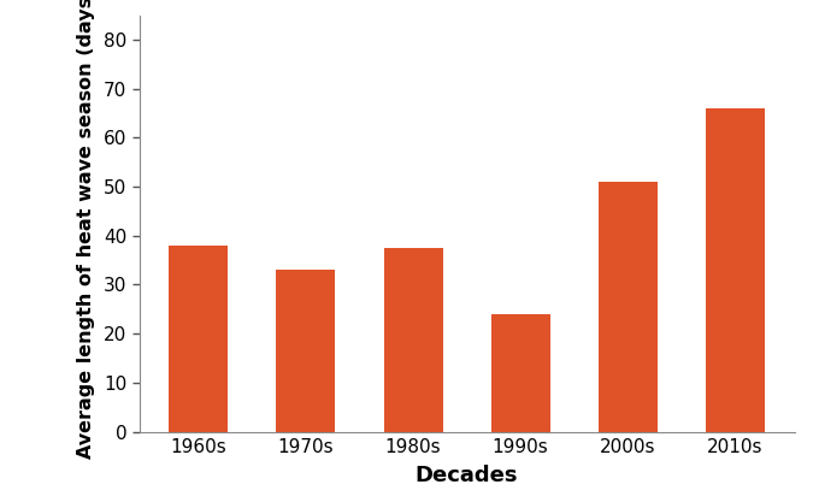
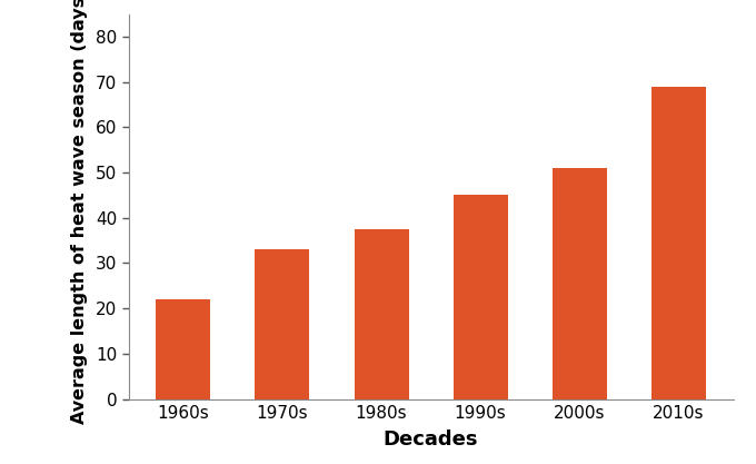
1960s: 38.0 -> 22.0
1990s: 24.0 -> 45.0
2010s: 66.0 -> 69.0
